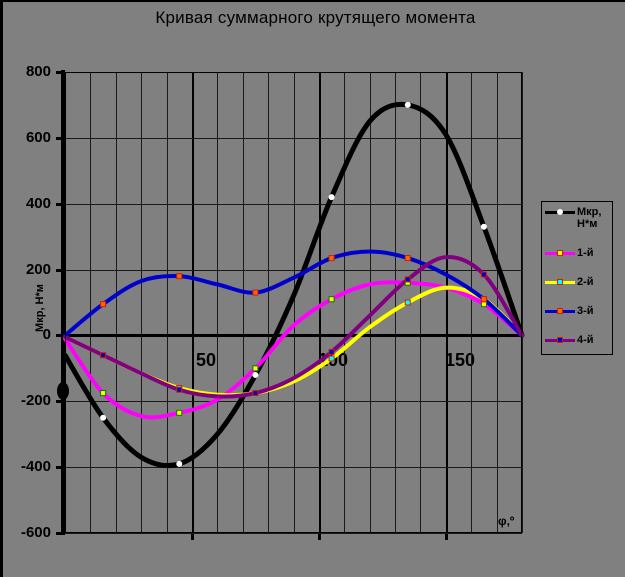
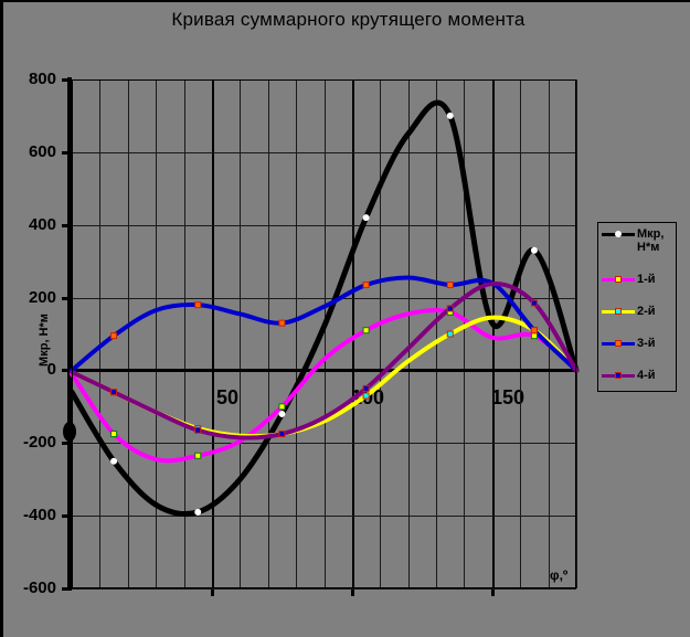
Мкр, Н*м/150: 610 -> 130
1-й/150: 140 -> 90
3-й/150: 180 -> 240
